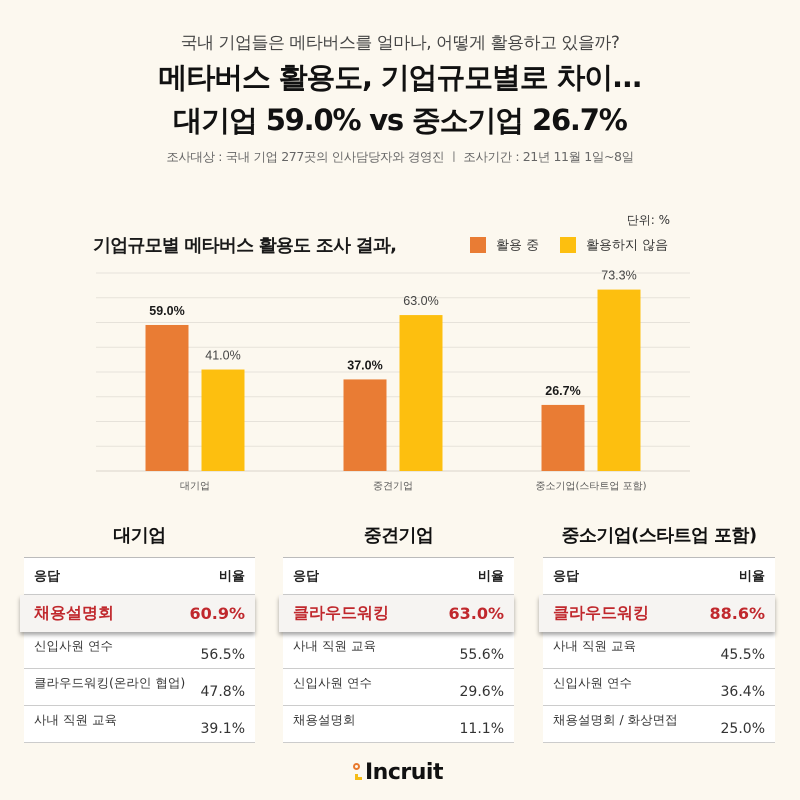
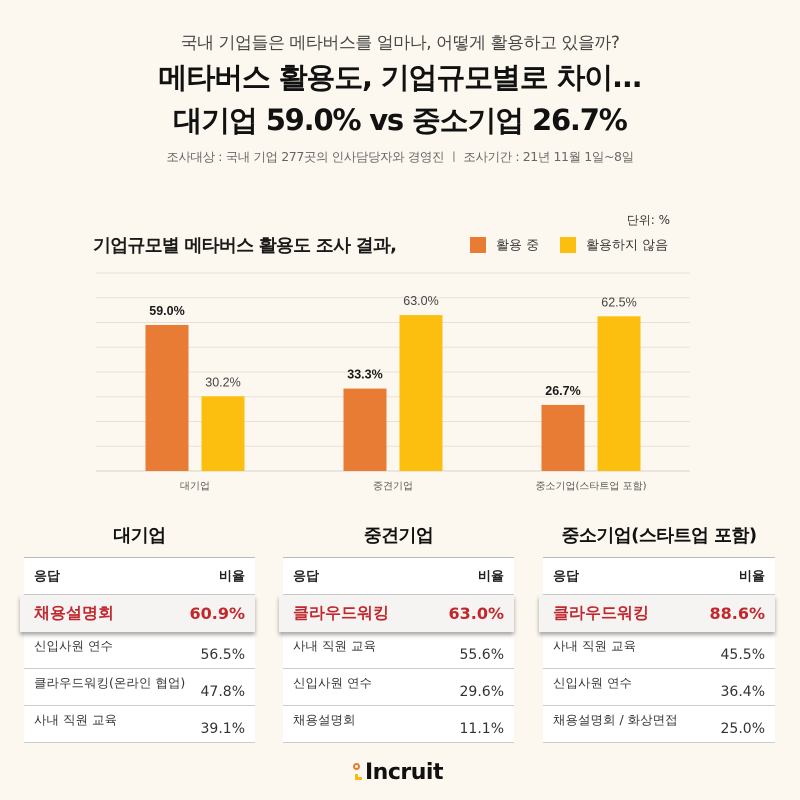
활용하지 않음/대기업: 41.0% -> 30.2%
활용 중/중견기업: 37.0% -> 33.3%
활용하지 않음/중소기업(스타트업 포함): 73.3% -> 62.5%
